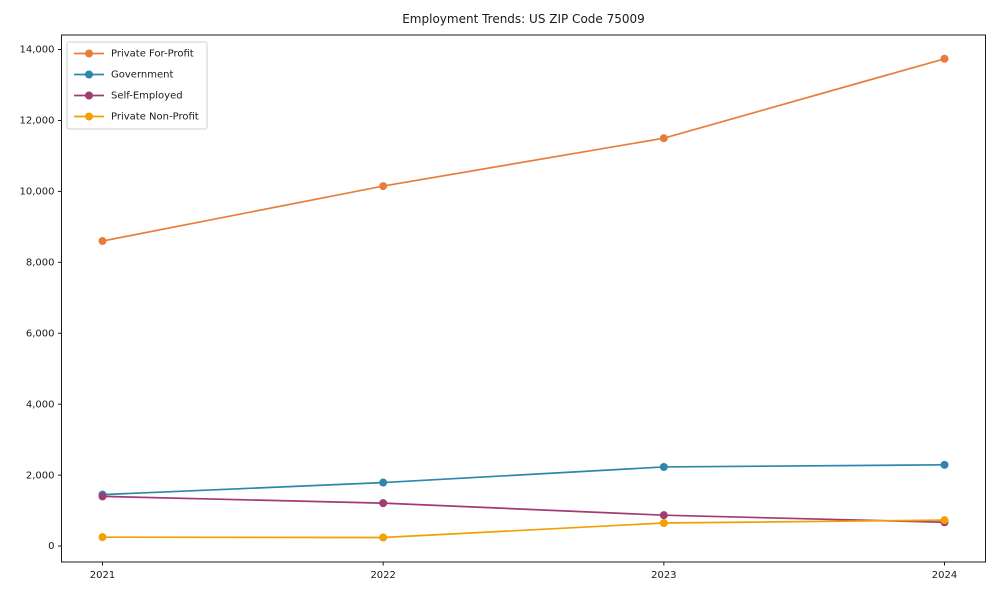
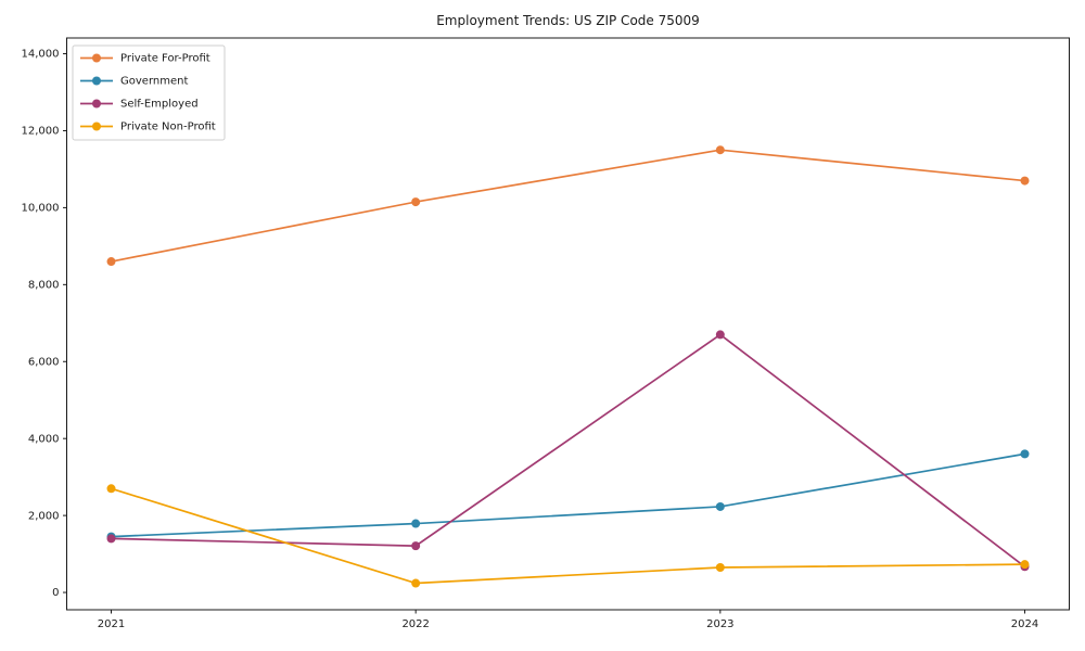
Private Non-Profit/2021: 200 -> 2700
Self-Employed/2023: 900 -> 6700
Private For-Profit/2024: 13700 -> 10700
Government/2024: 2300 -> 3600
